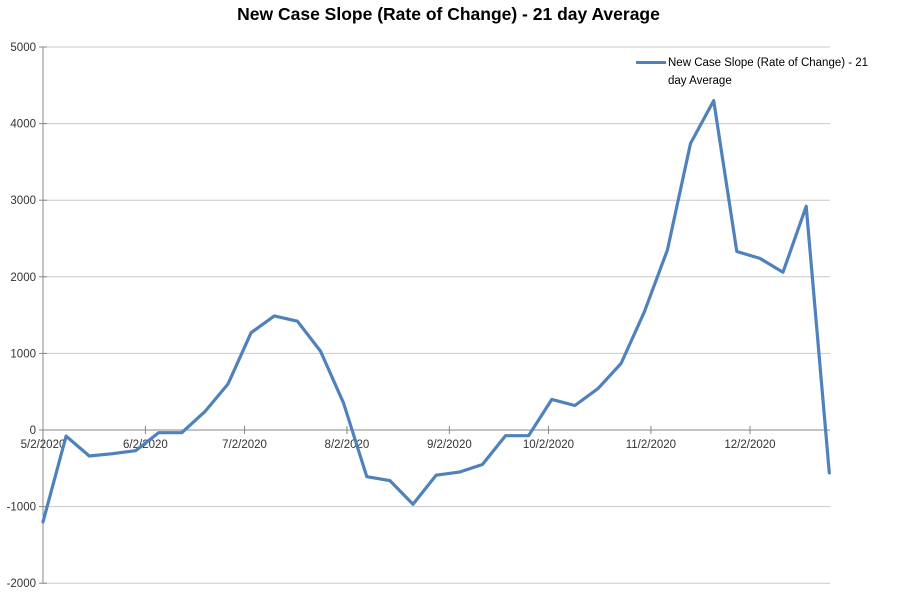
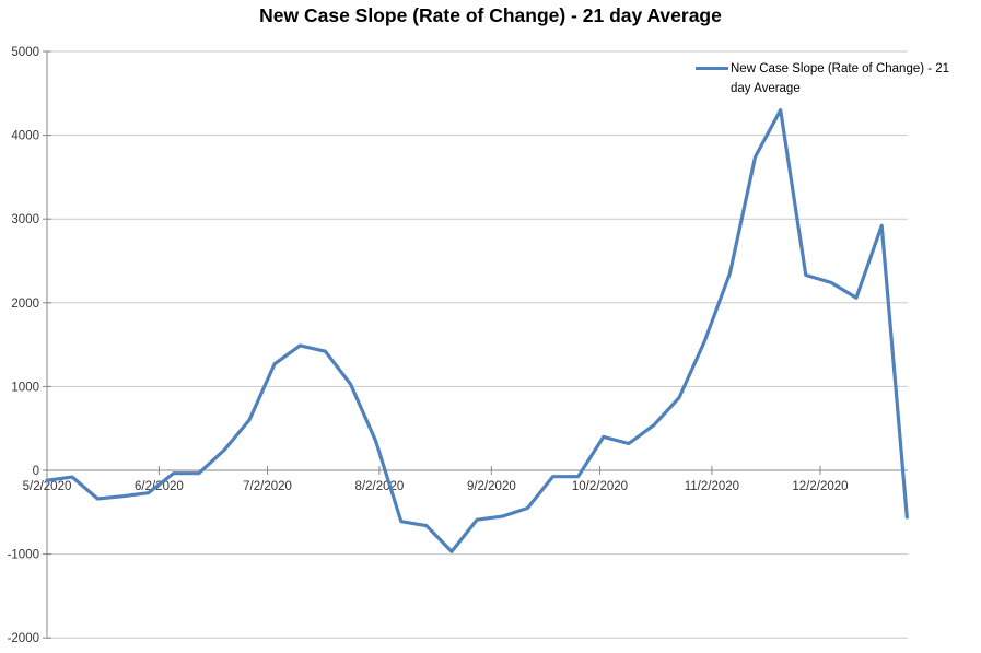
5/2/2020: -1200 -> -100
